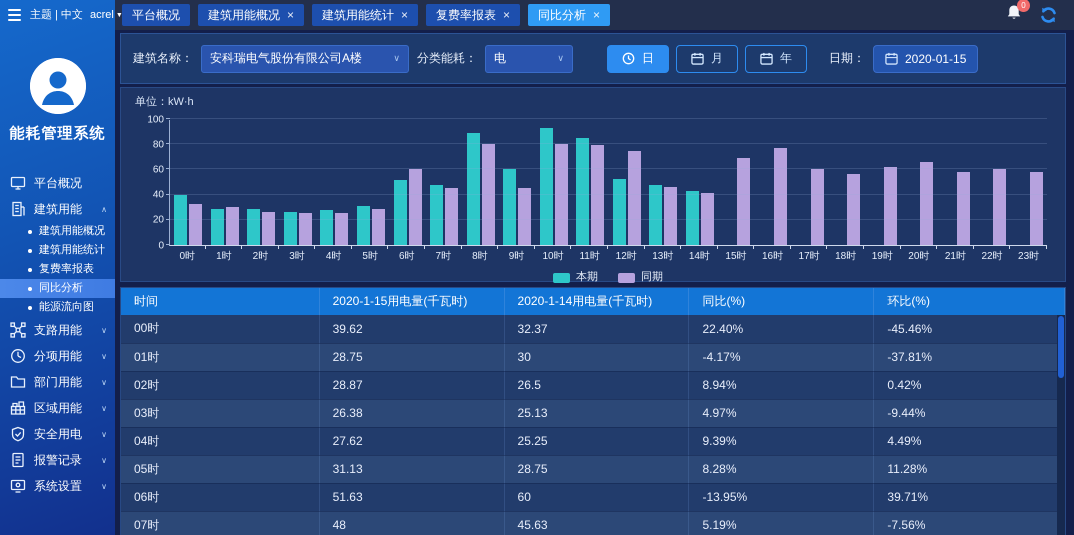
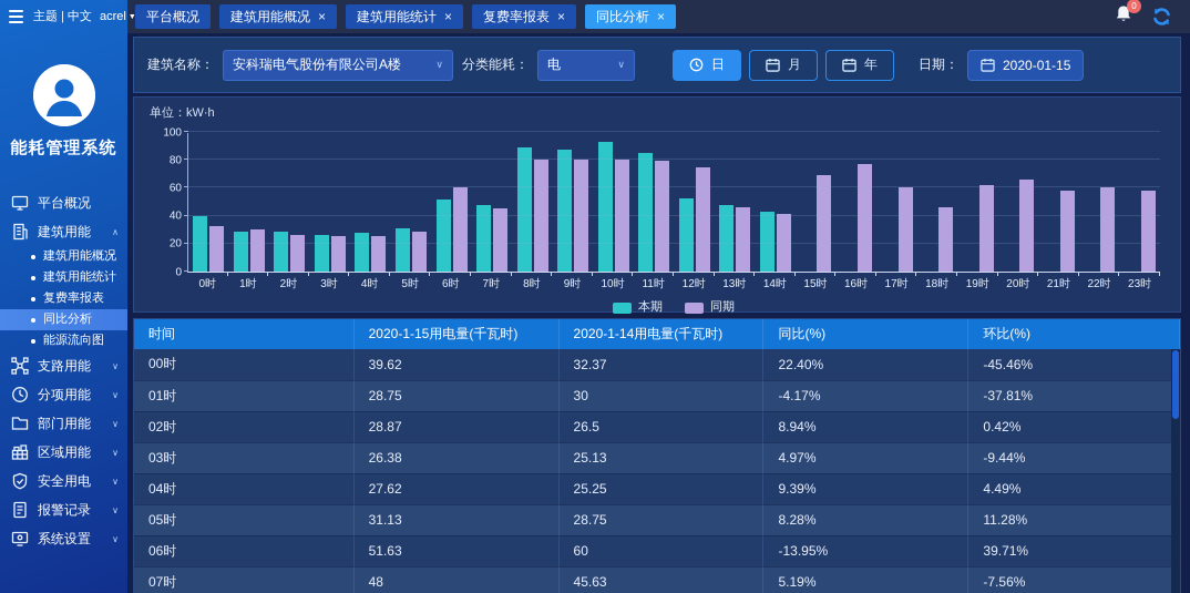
本期/9时: 60 -> 87
同期/9时: 45 -> 80
同期/18时: 56 -> 46
